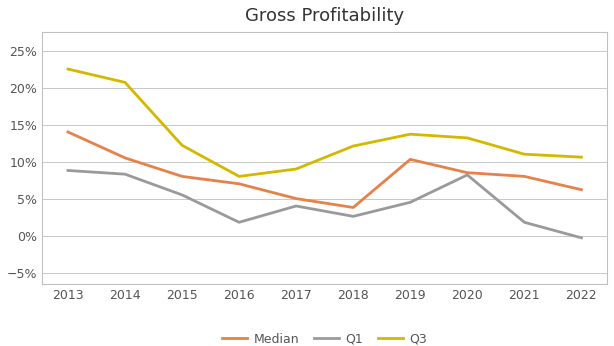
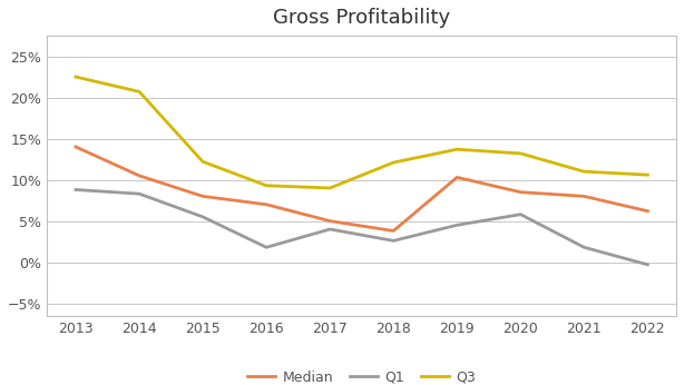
Q3/2016: 8.0% -> 9.3%
Q1/2020: 8.2% -> 5.8%
